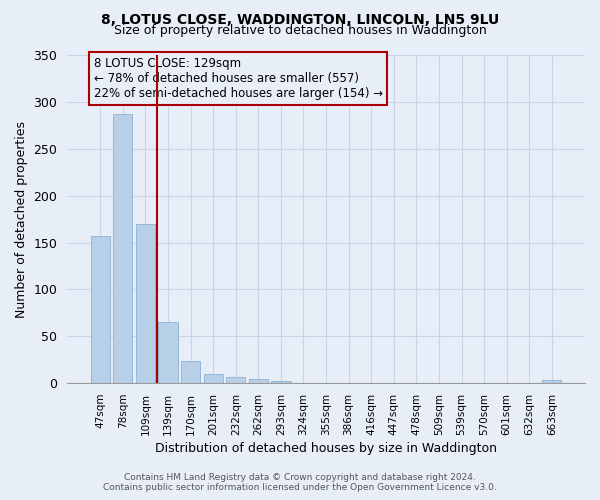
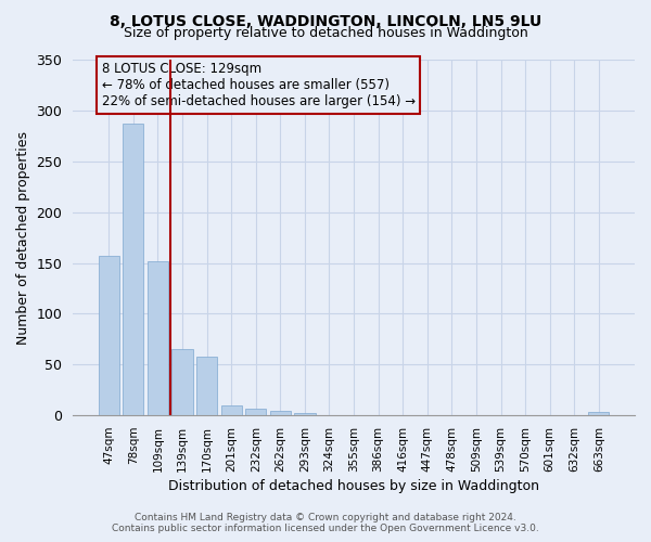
109sqm: 170 -> 152
170sqm: 24 -> 58
